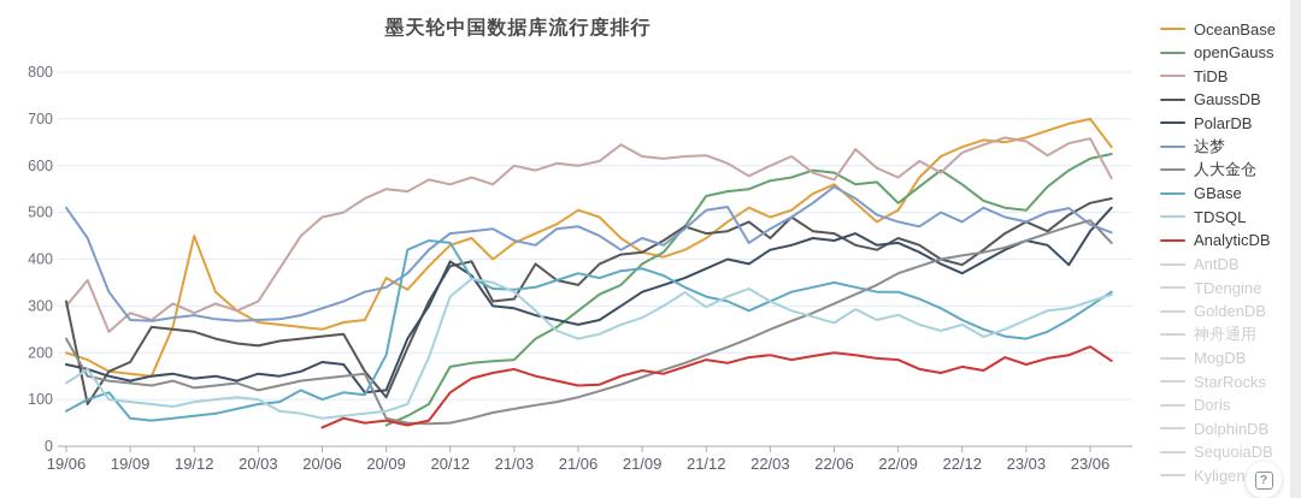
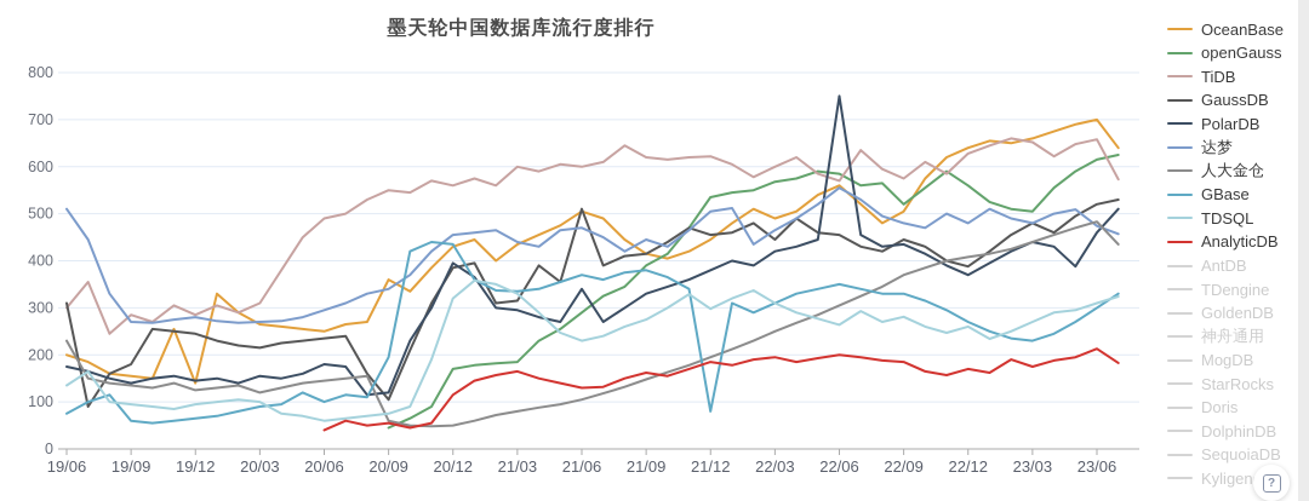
OceanBase/19/12: 450 -> 140
GaussDB/21/06: 340 -> 510
PolarDB/21/06: 260 -> 340
GBase/21/12: 320 -> 80
PolarDB/22/06: 440 -> 750
